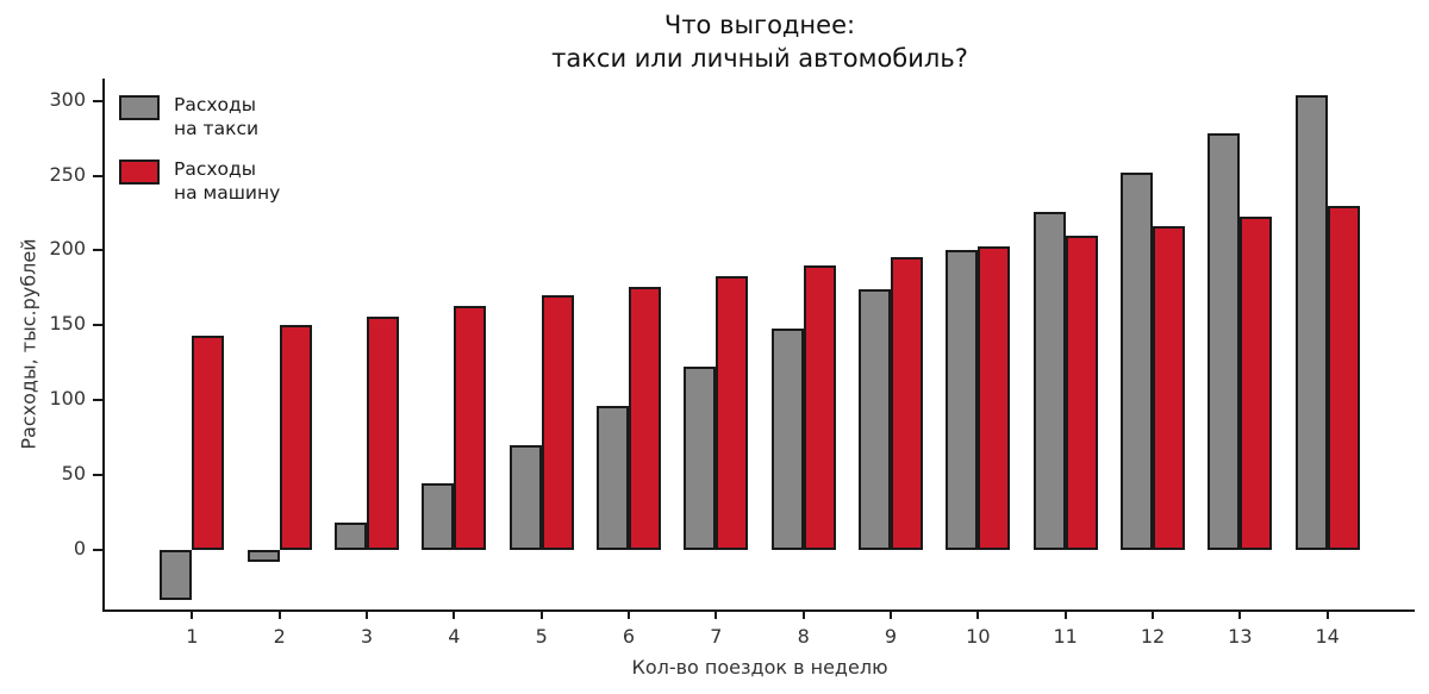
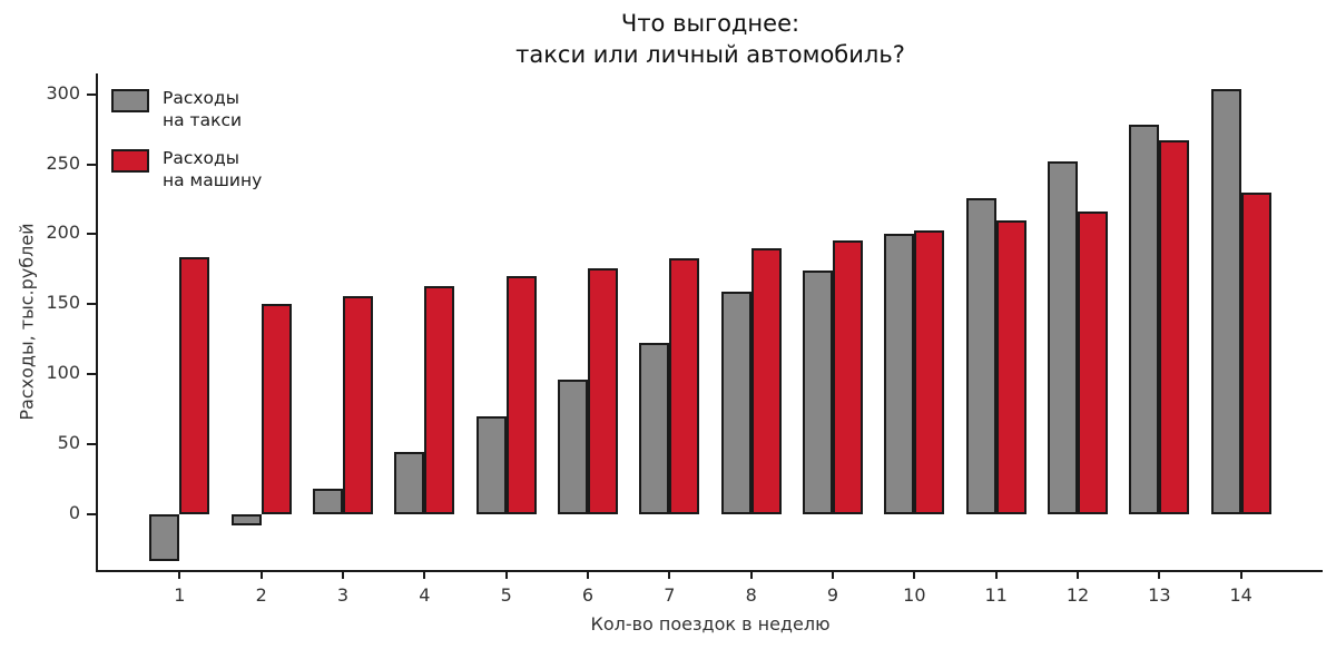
Расходы на машину/1: 143 -> 184
Расходы на такси/8: 148 -> 159
Расходы на машину/13: 223 -> 267
